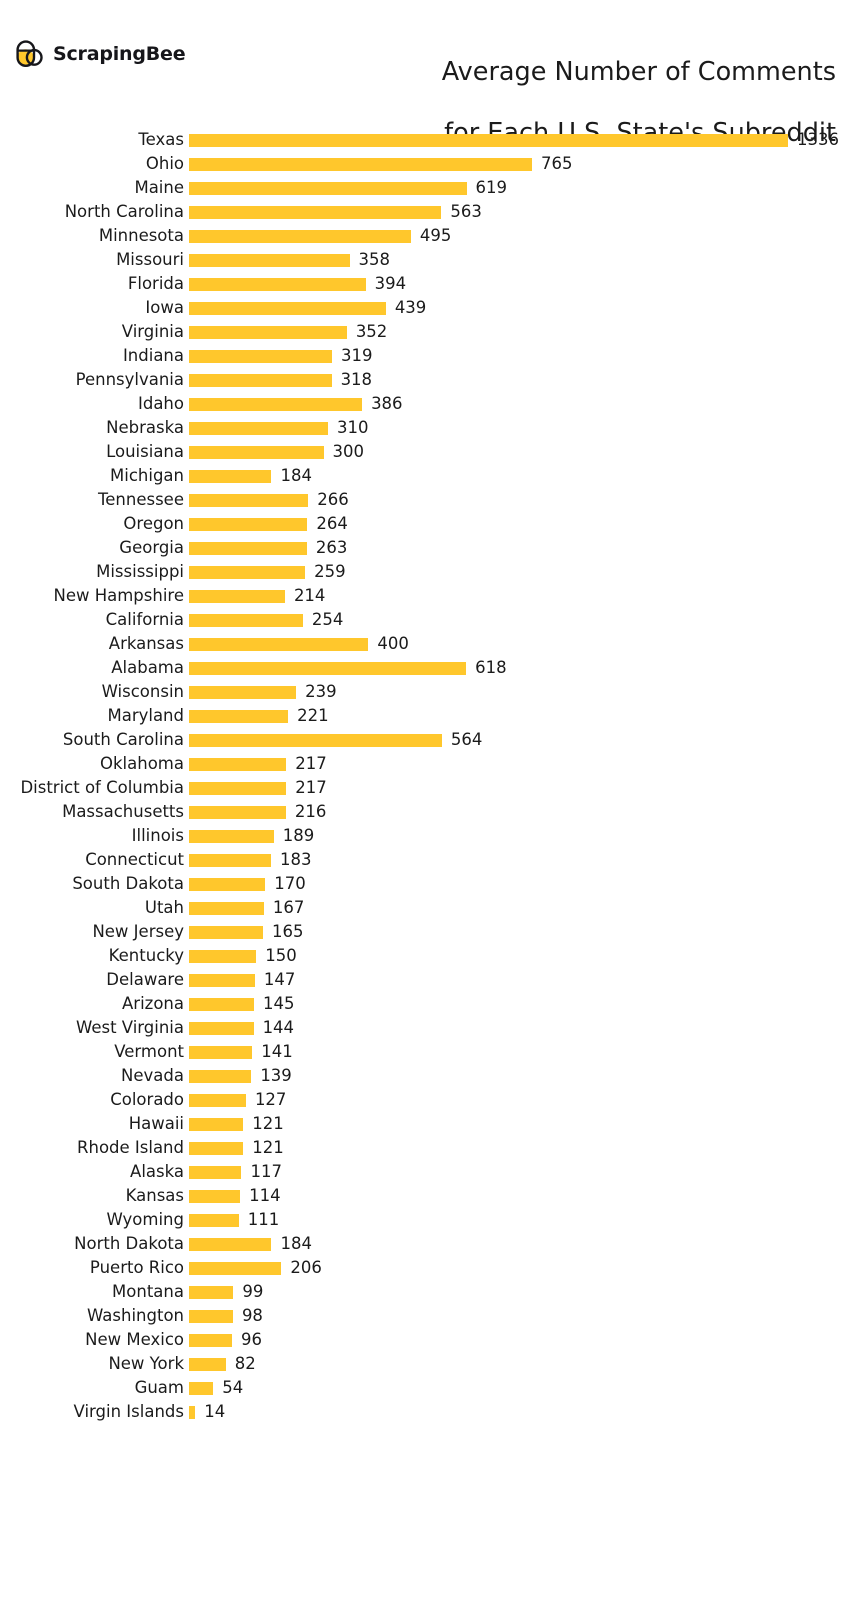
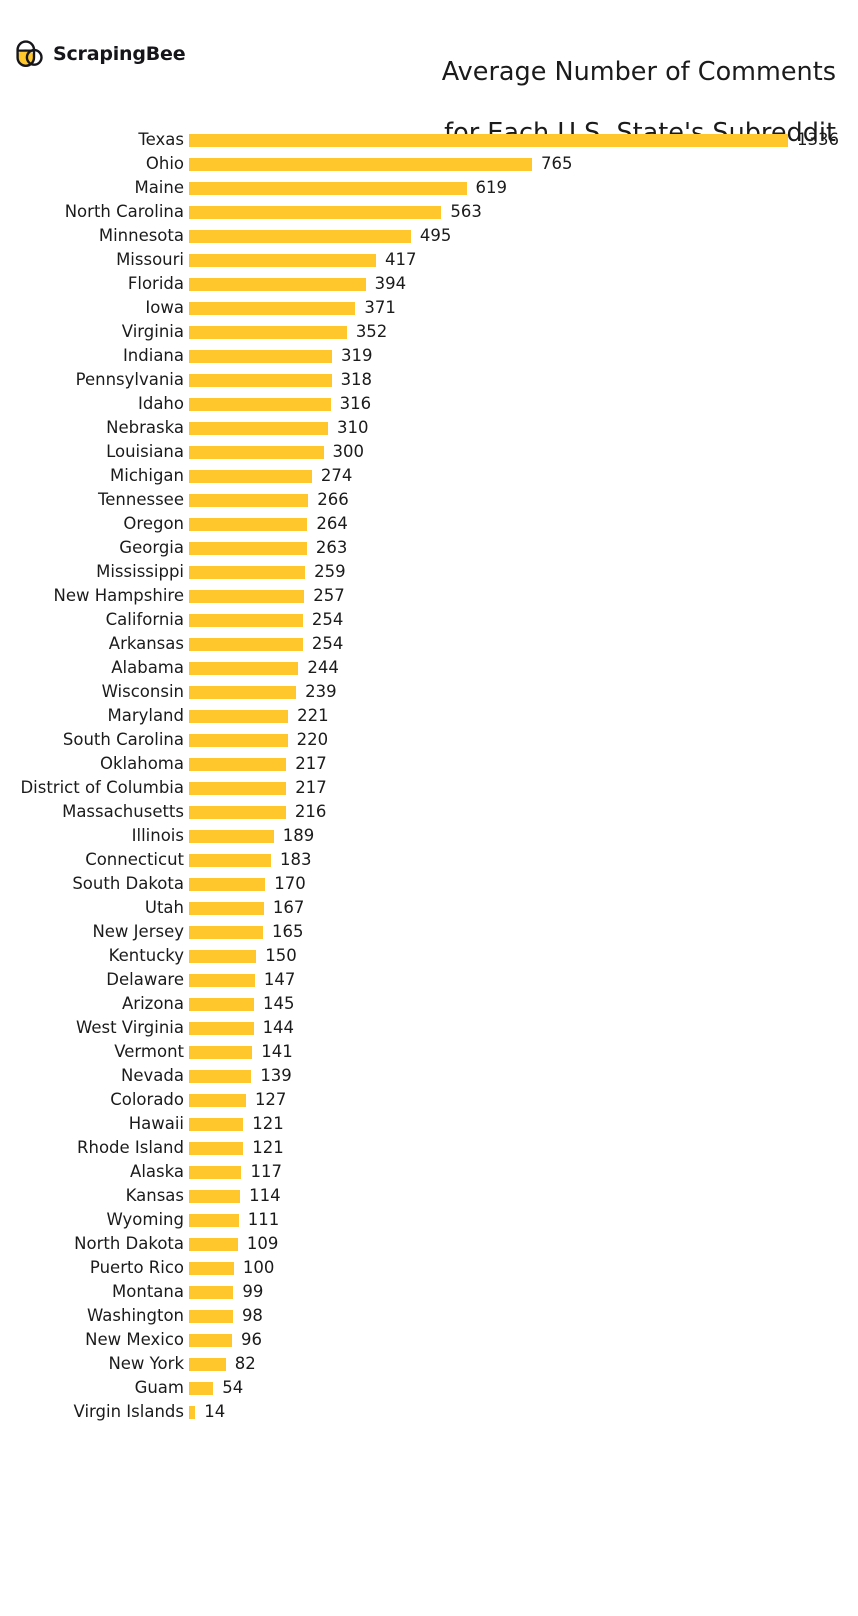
Missouri: 358 -> 417
Iowa: 439 -> 371
Idaho: 386 -> 316
Michigan: 184 -> 274
New Hampshire: 214 -> 257
Arkansas: 400 -> 254
Alabama: 618 -> 244
South Carolina: 564 -> 220
North Dakota: 184 -> 109
Puerto Rico: 206 -> 100
